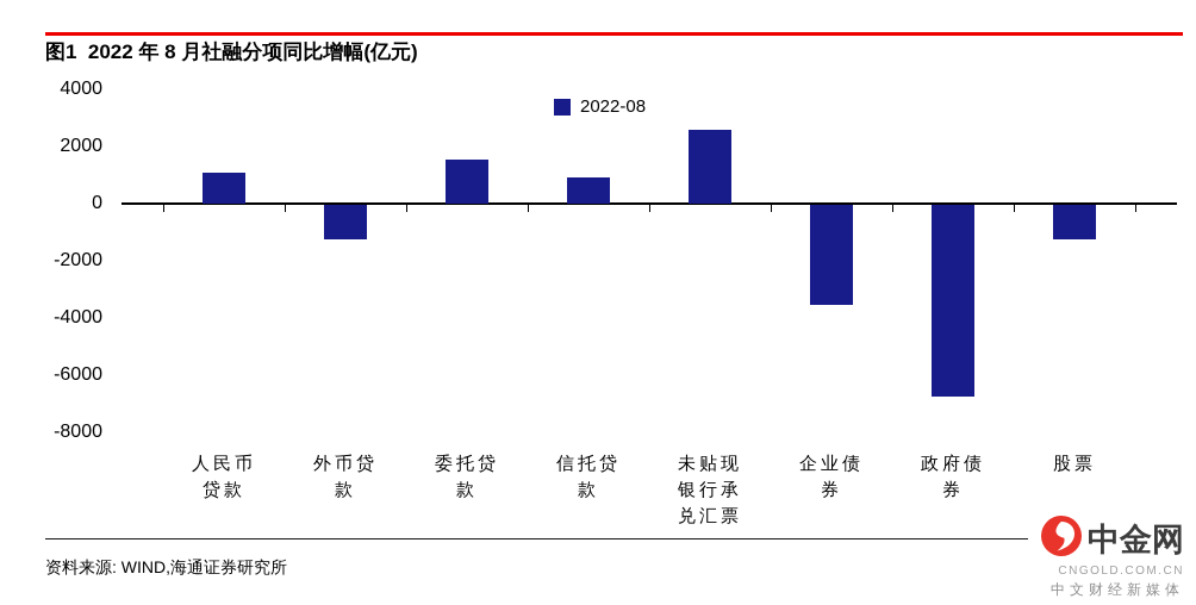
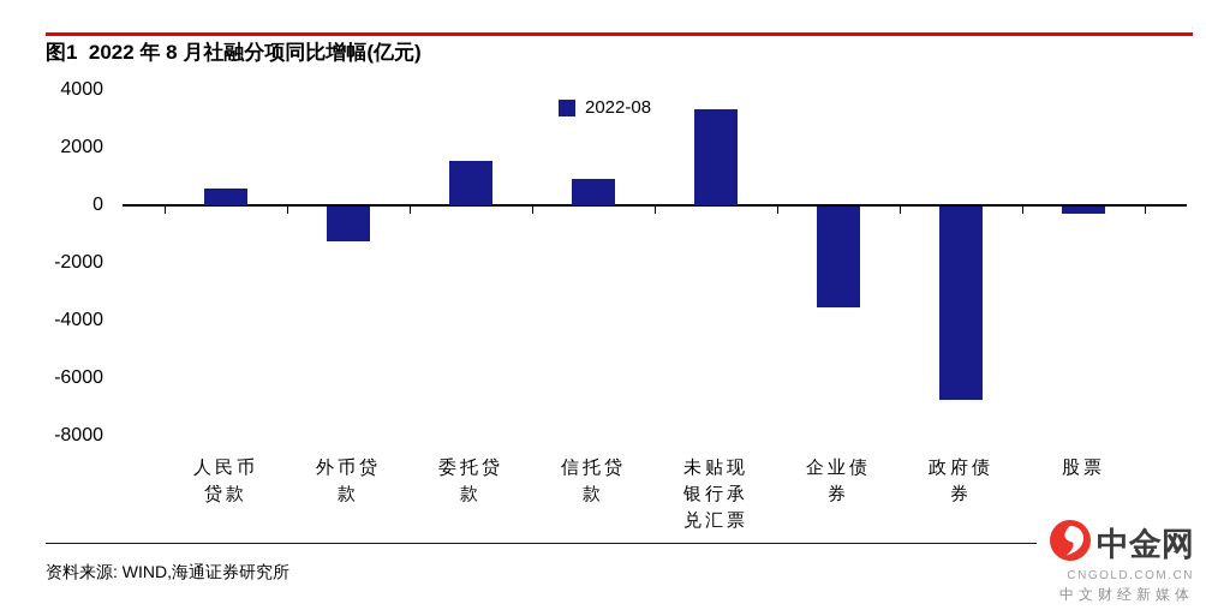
人民币贷款: 1100 -> 600
未贴现银行承兑汇票: 2600 -> 3400
股票: -1200 -> -200
